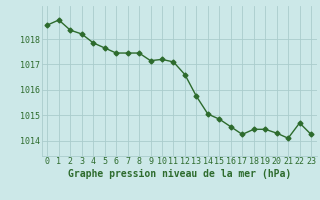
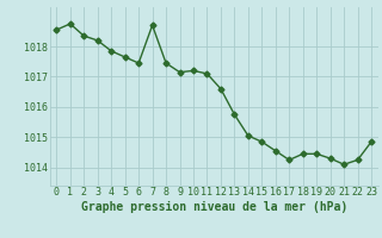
7: 1017.45 -> 1018.70
22: 1014.70 -> 1014.25
23: 1014.25 -> 1014.85
